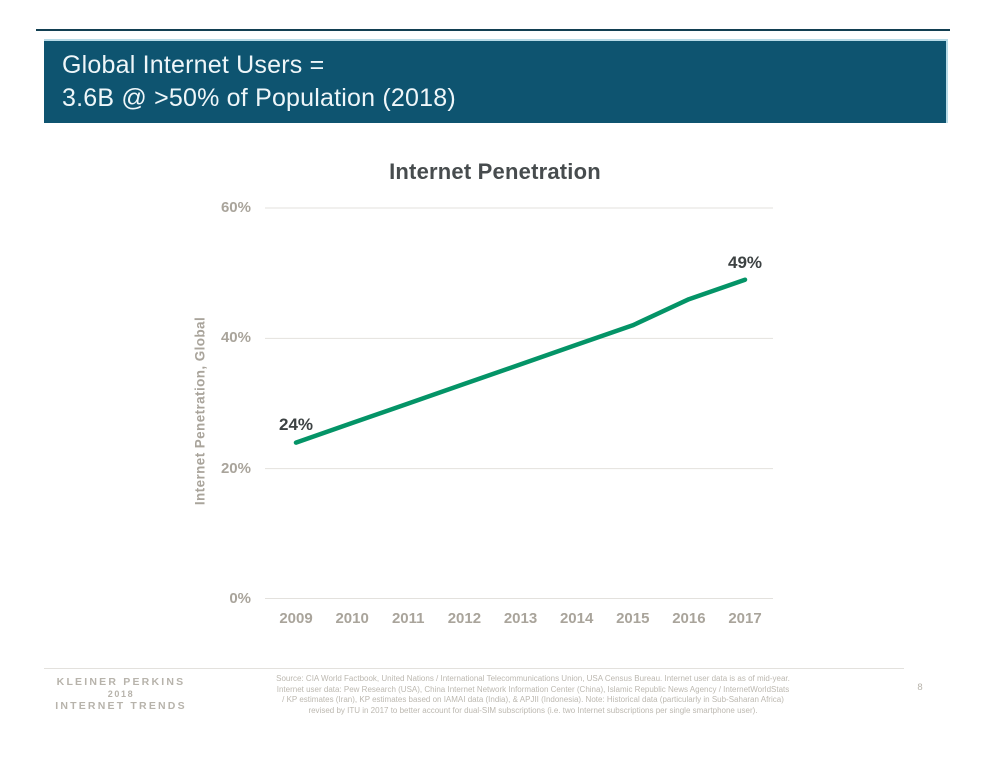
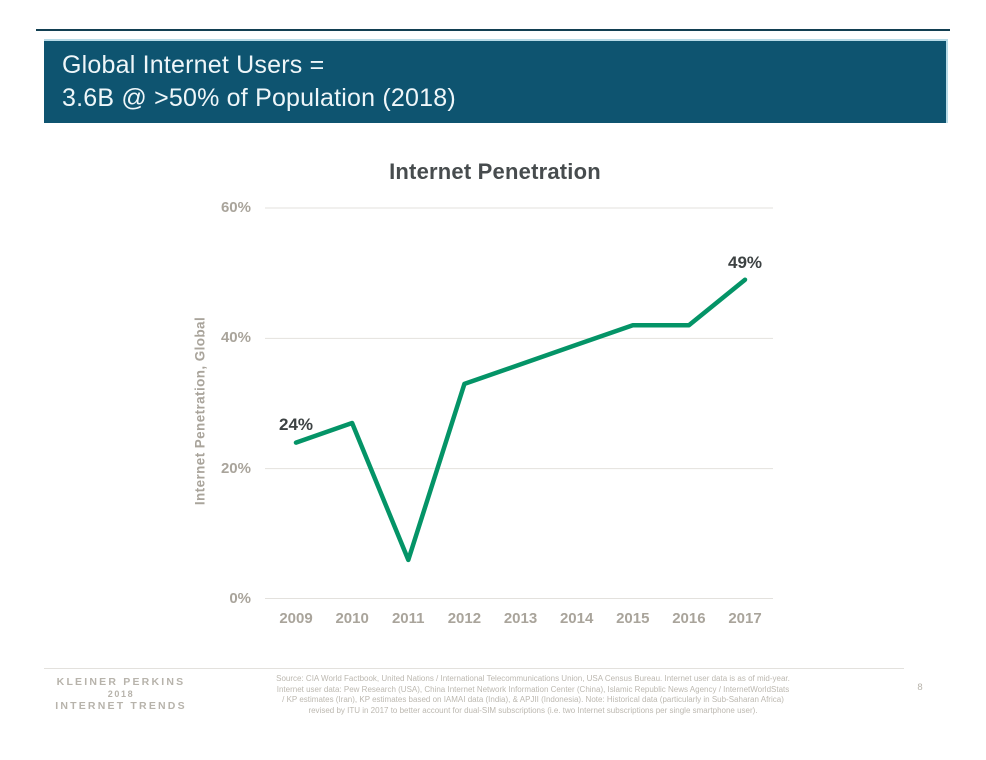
2011: 30% -> 6%
2016: 46% -> 42%
